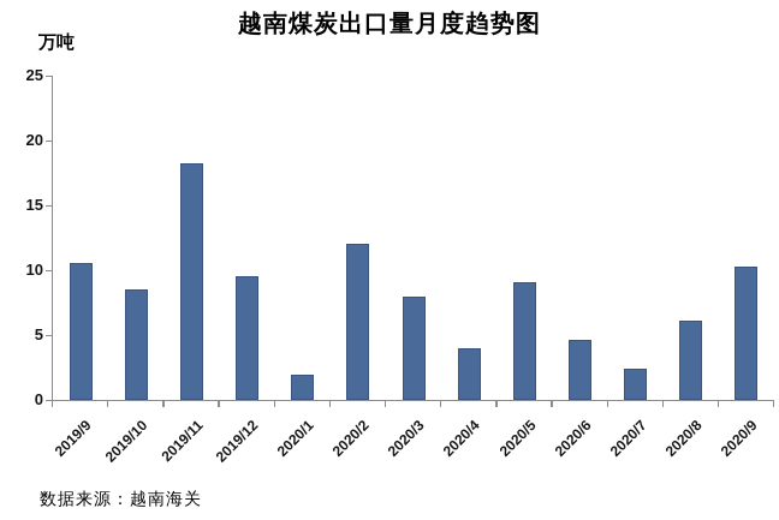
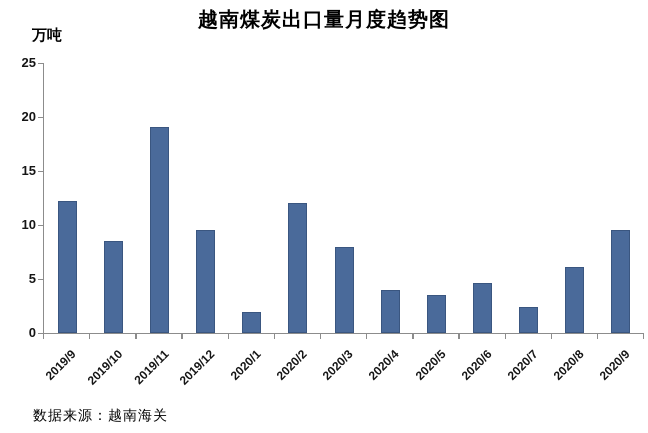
2019/9: 10.6 -> 12.2
2019/11: 18.2 -> 19.1
2020/5: 9.1 -> 3.5
2020/9: 10.3 -> 9.5
